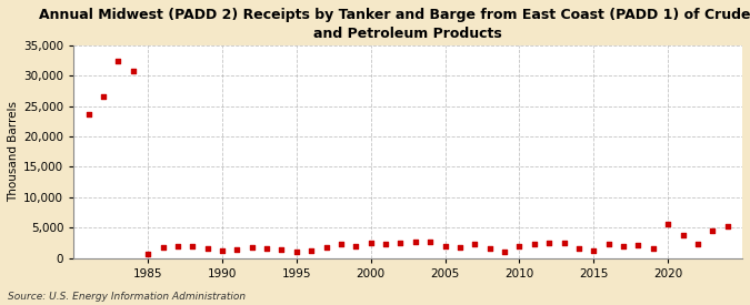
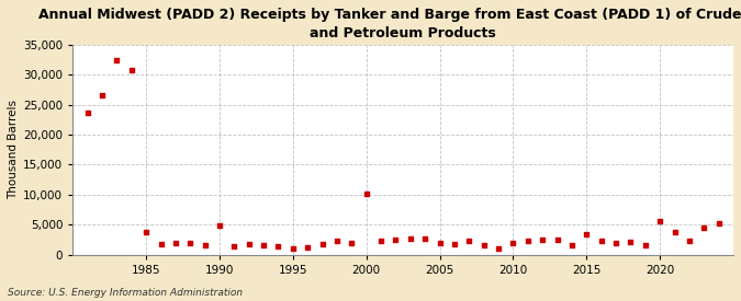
1985: 700 -> 3,800
1990: 1,200 -> 4,800
2000: 2,400 -> 10,200
2015: 1,200 -> 3,400
